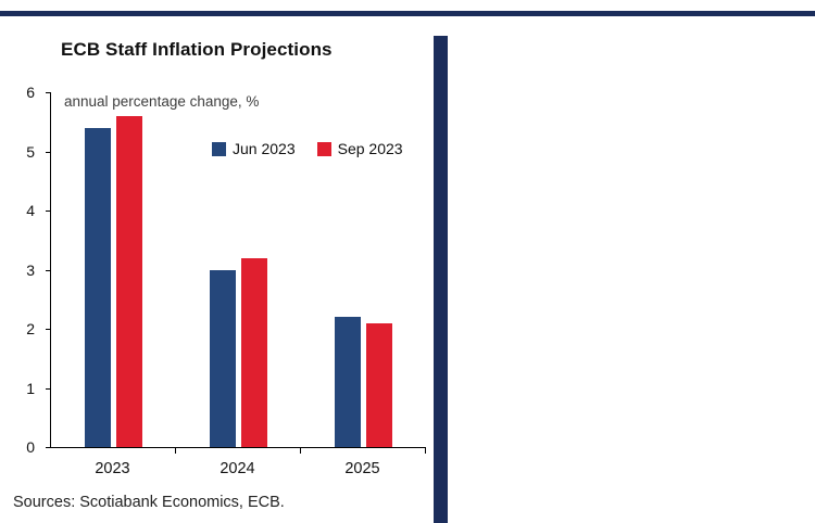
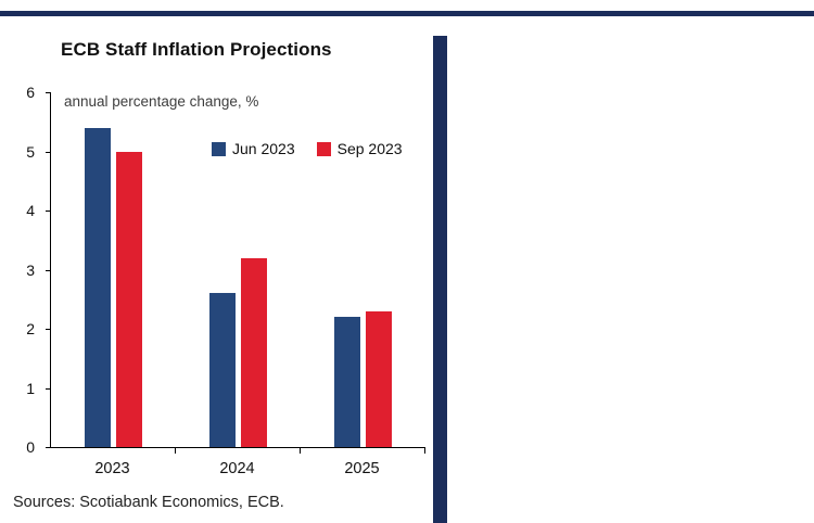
Sep 2023/2023: 5.6 -> 5.0
Jun 2023/2024: 3.0 -> 2.6
Sep 2023/2025: 2.1 -> 2.3
